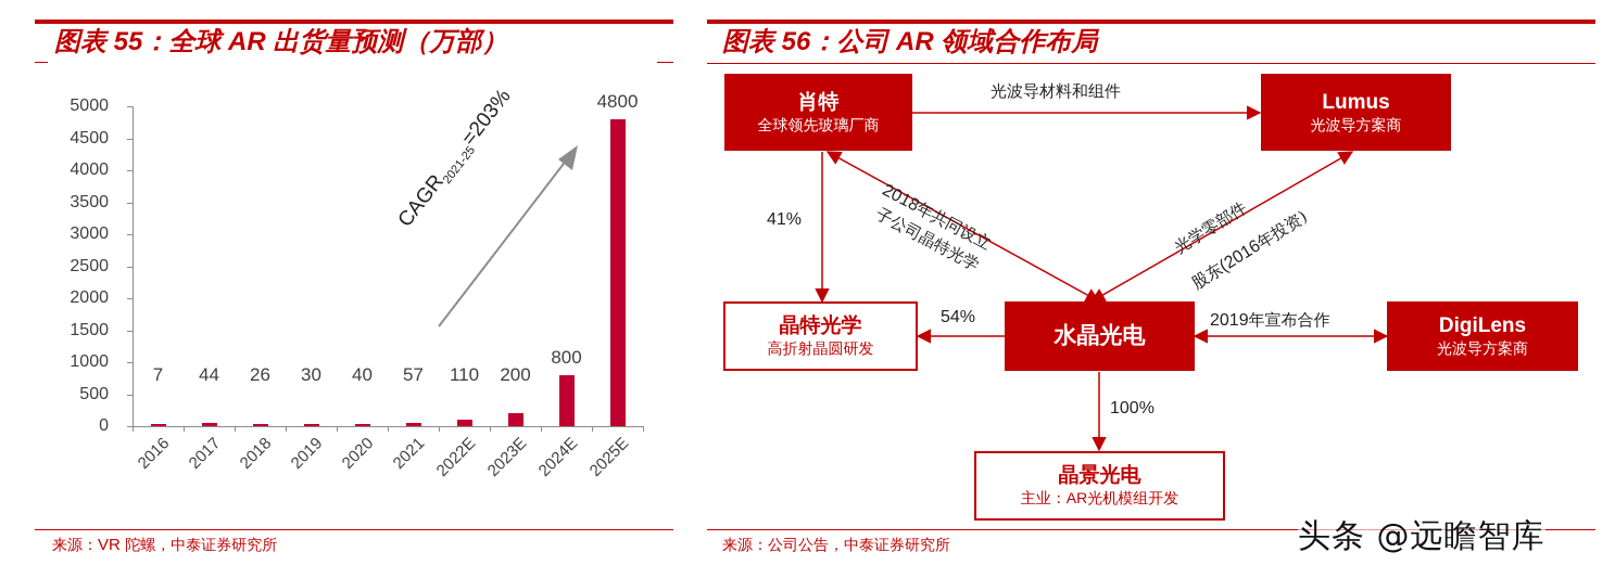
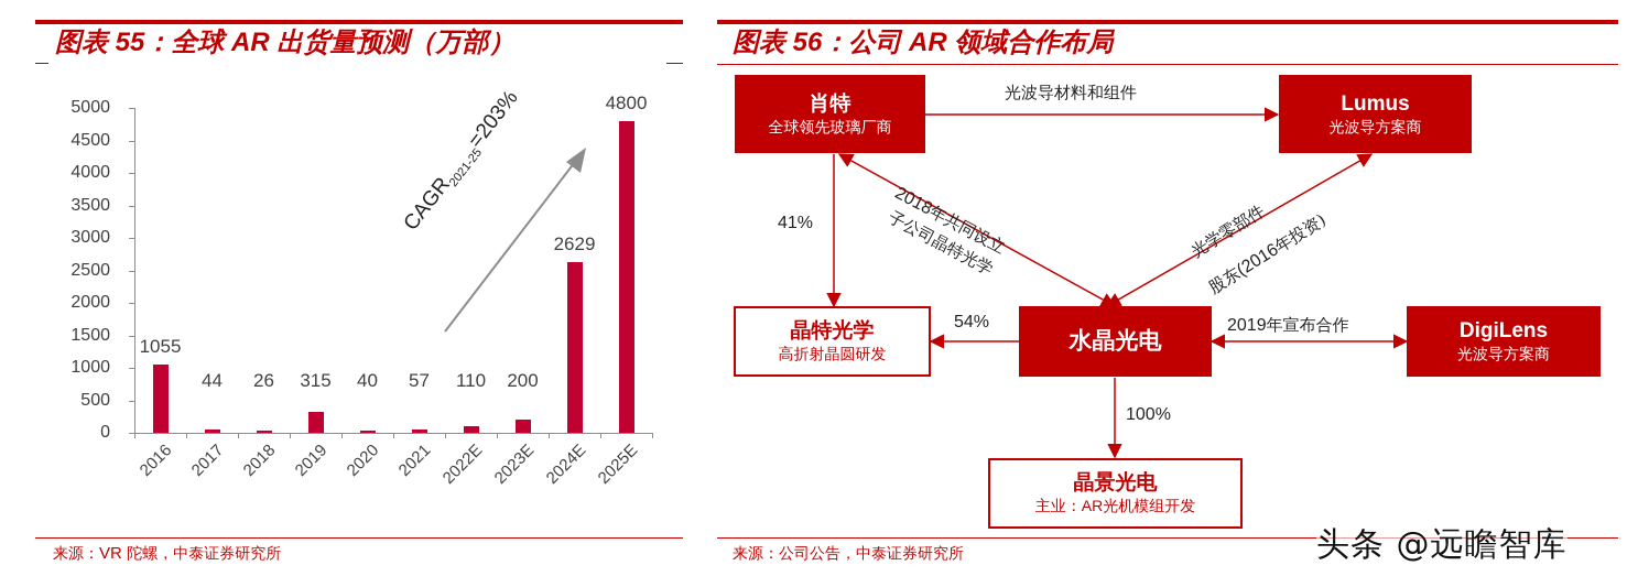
2016: 7 -> 1055
2019: 30 -> 315
2024E: 800 -> 2629
